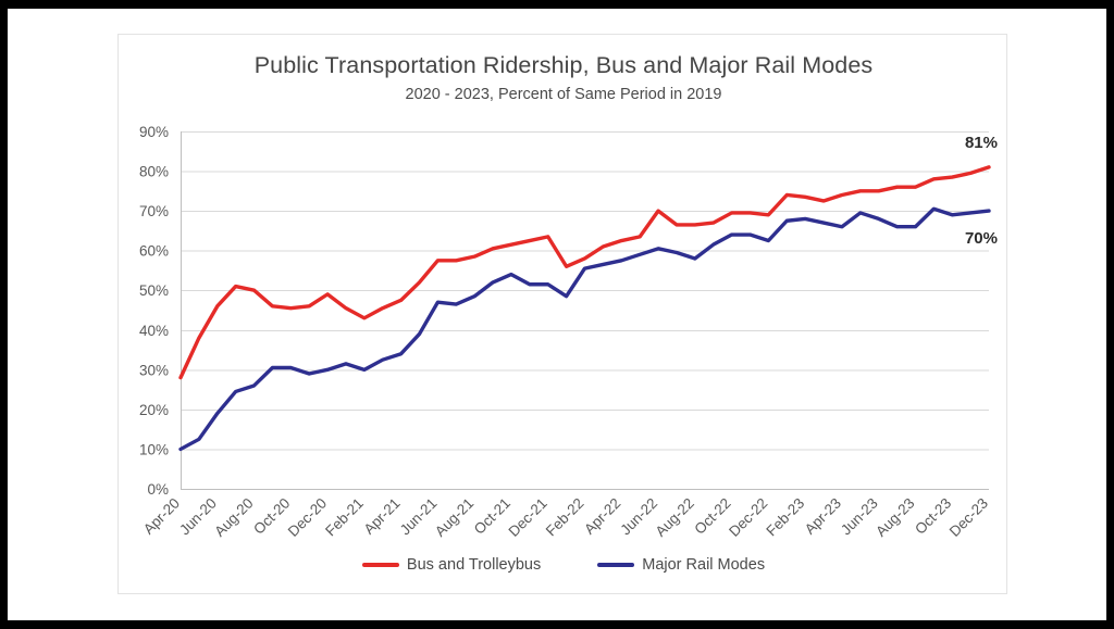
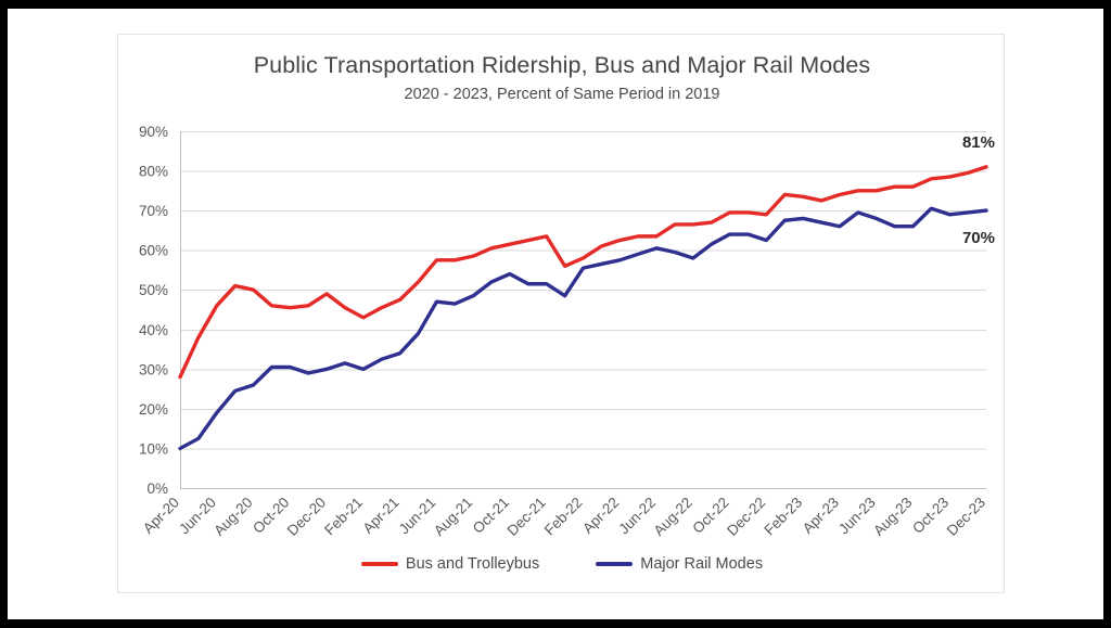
Bus and Trolleybus/Jun-22: 70% -> 64%
